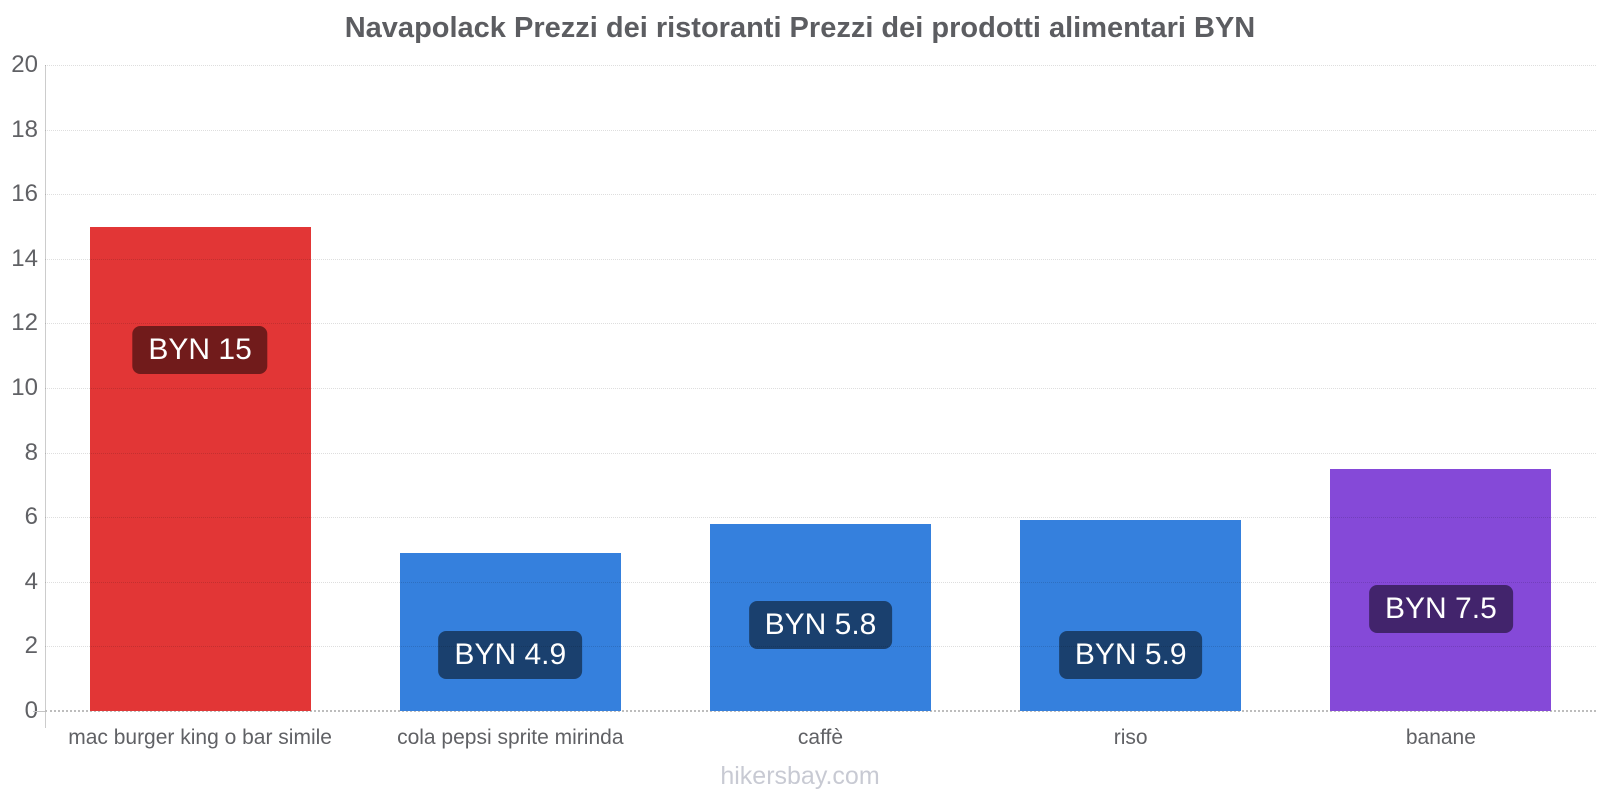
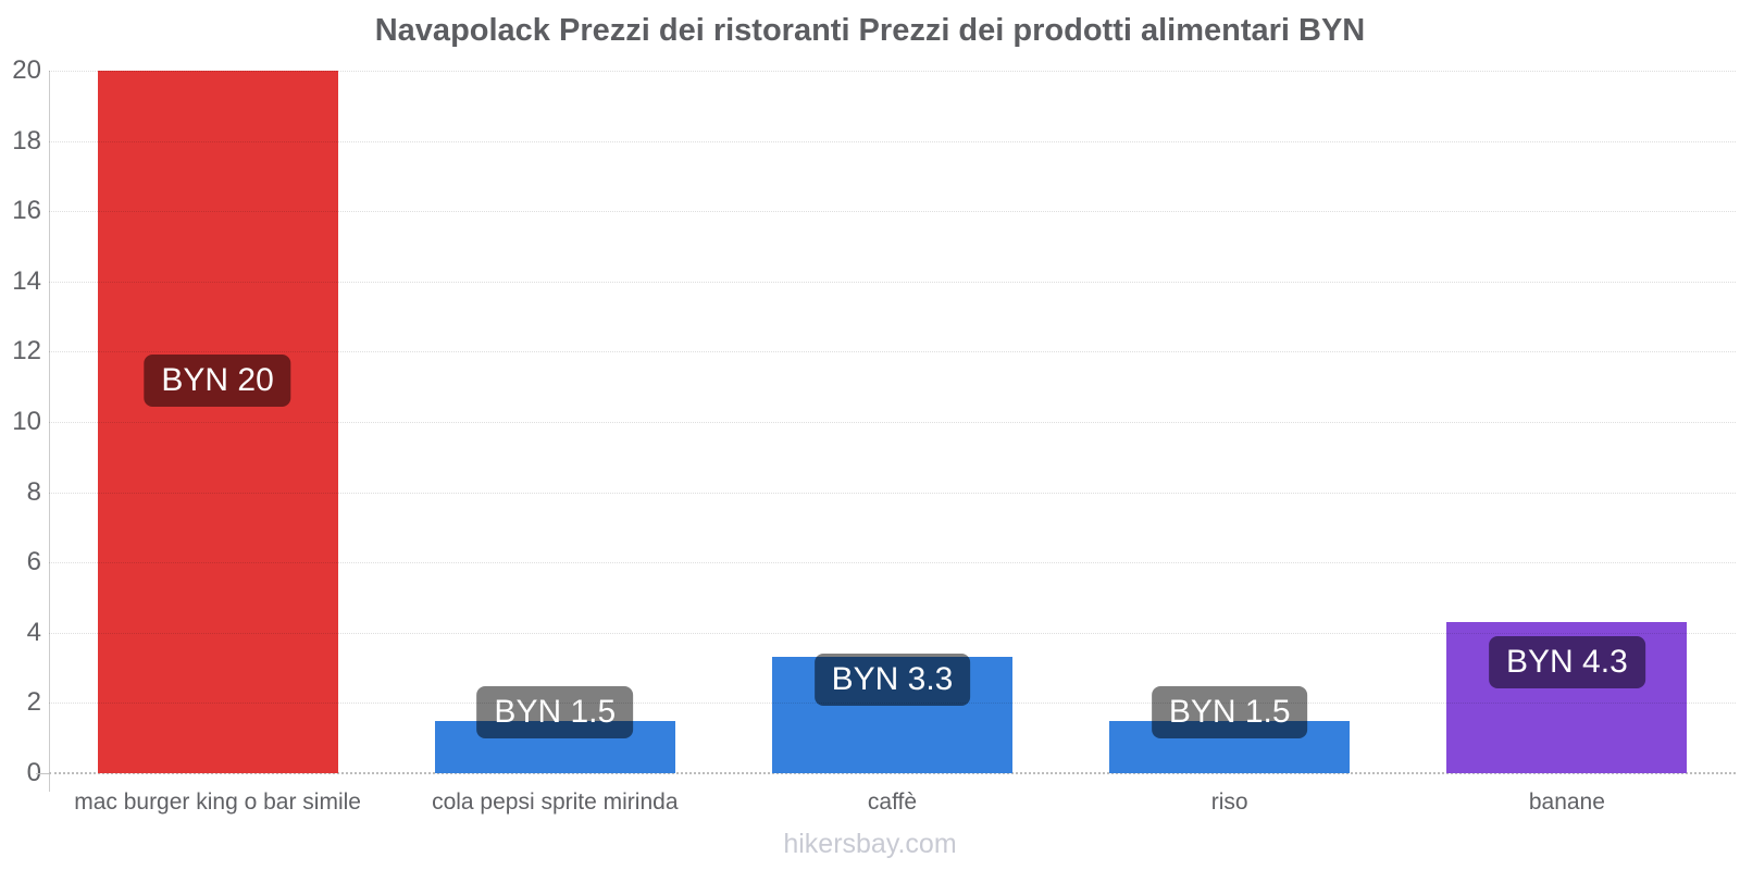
mac burger king o bar simile: 15 -> 20
cola pepsi sprite mirinda: 4.9 -> 1.5
caffè: 5.8 -> 3.3
riso: 5.9 -> 1.5
banane: 7.5 -> 4.3
